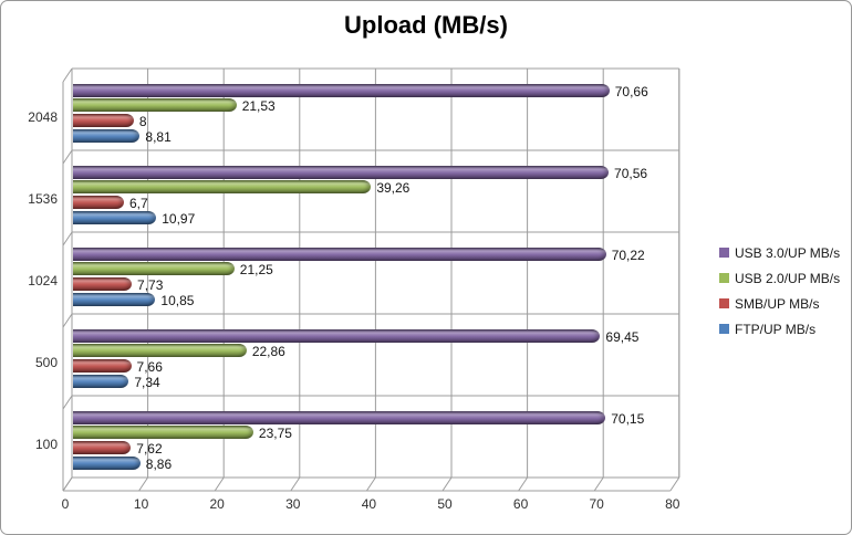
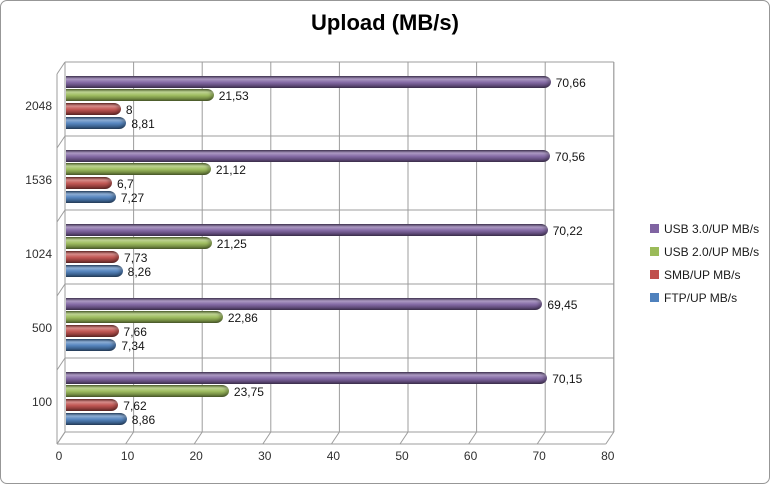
USB 2.0/UP MB/s/1536: 39,26 -> 21,12
FTP/UP MB/s/1536: 10,97 -> 7,27
FTP/UP MB/s/1024: 10,85 -> 8,26
